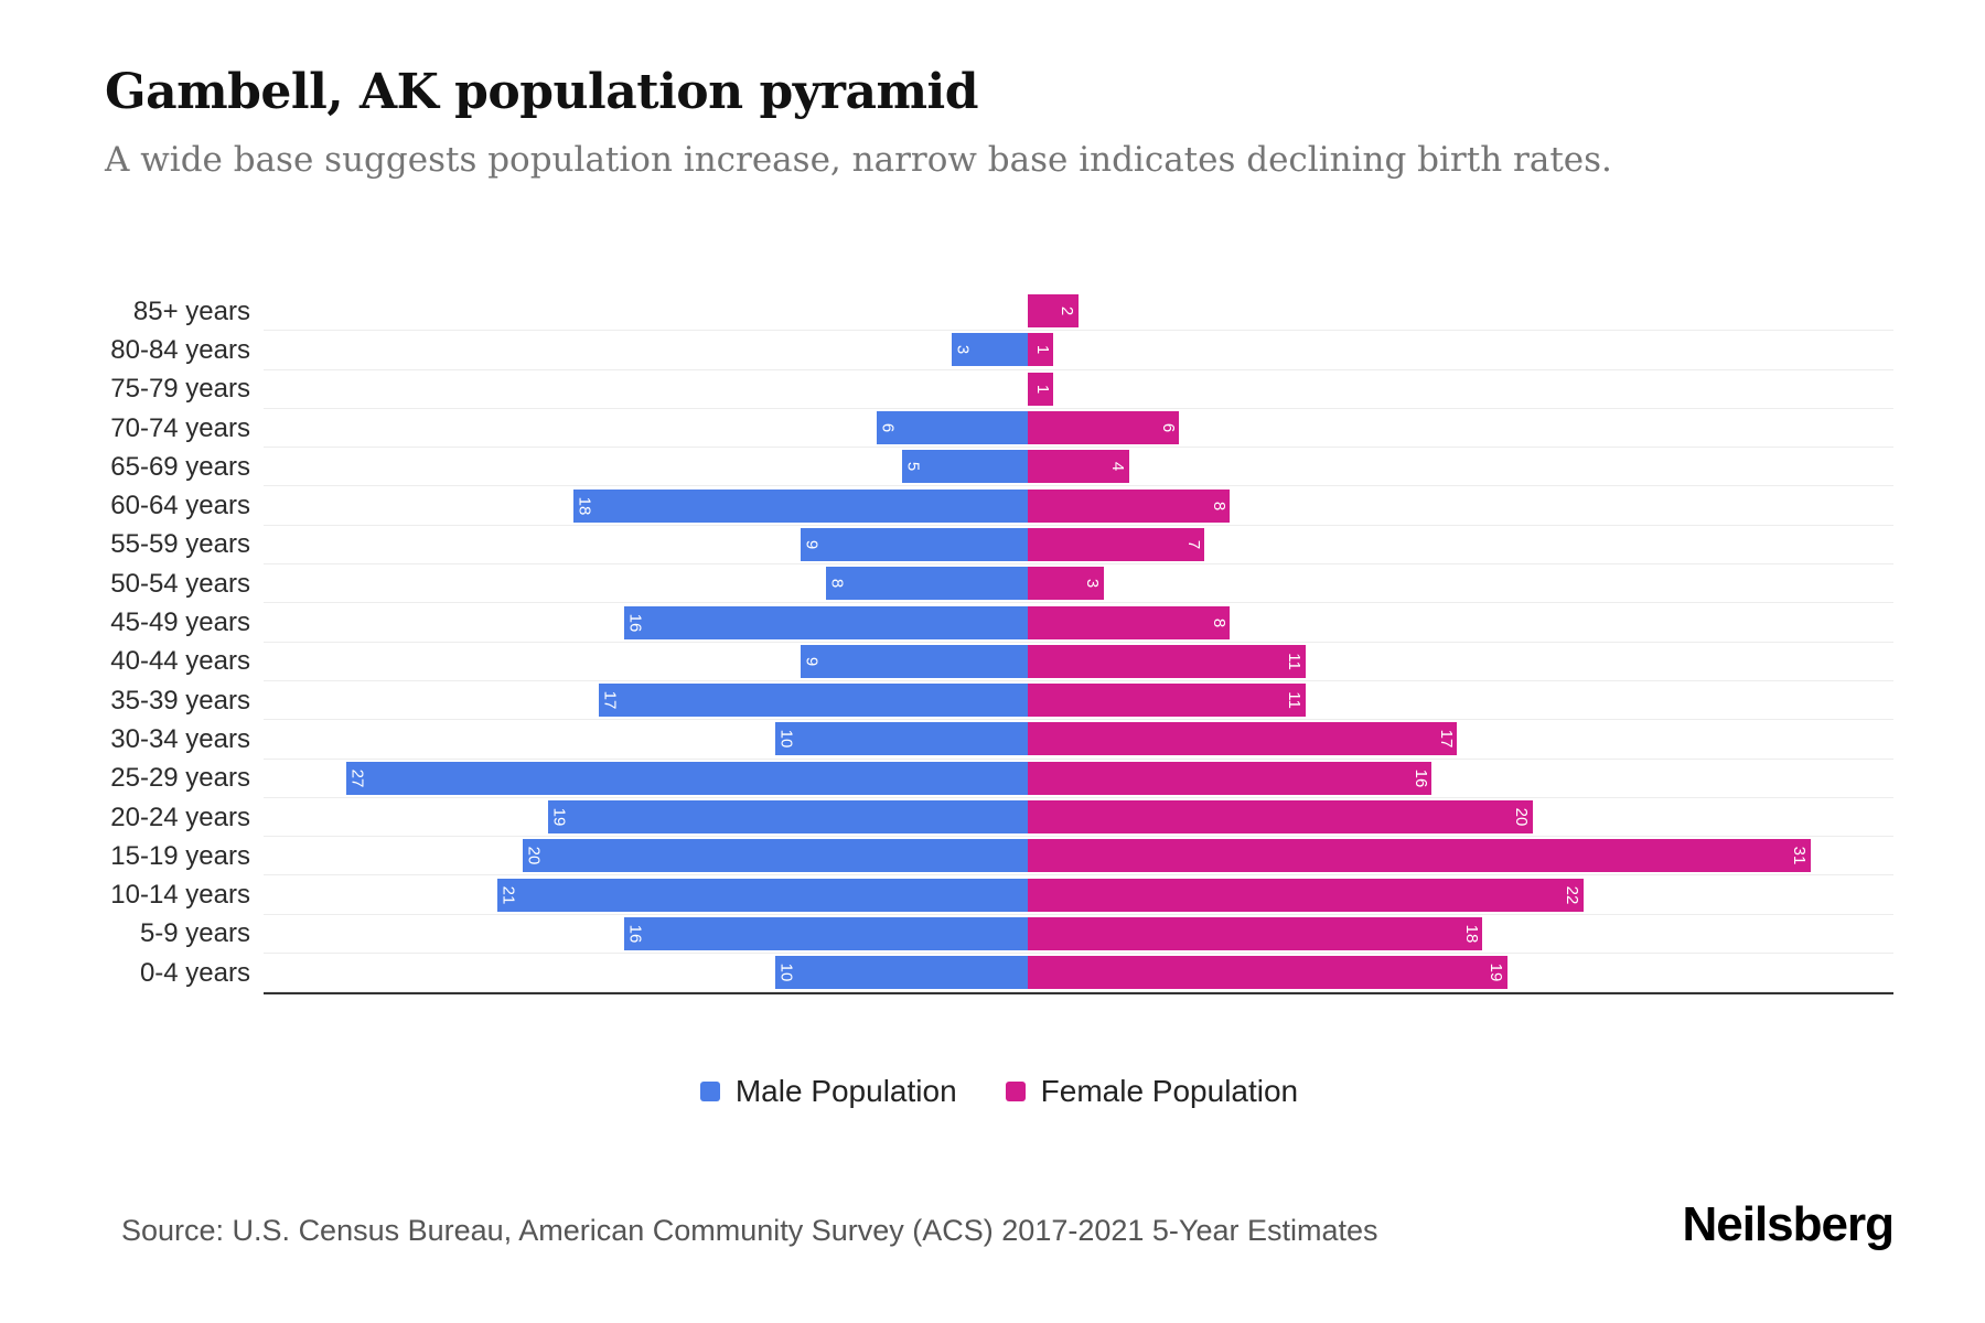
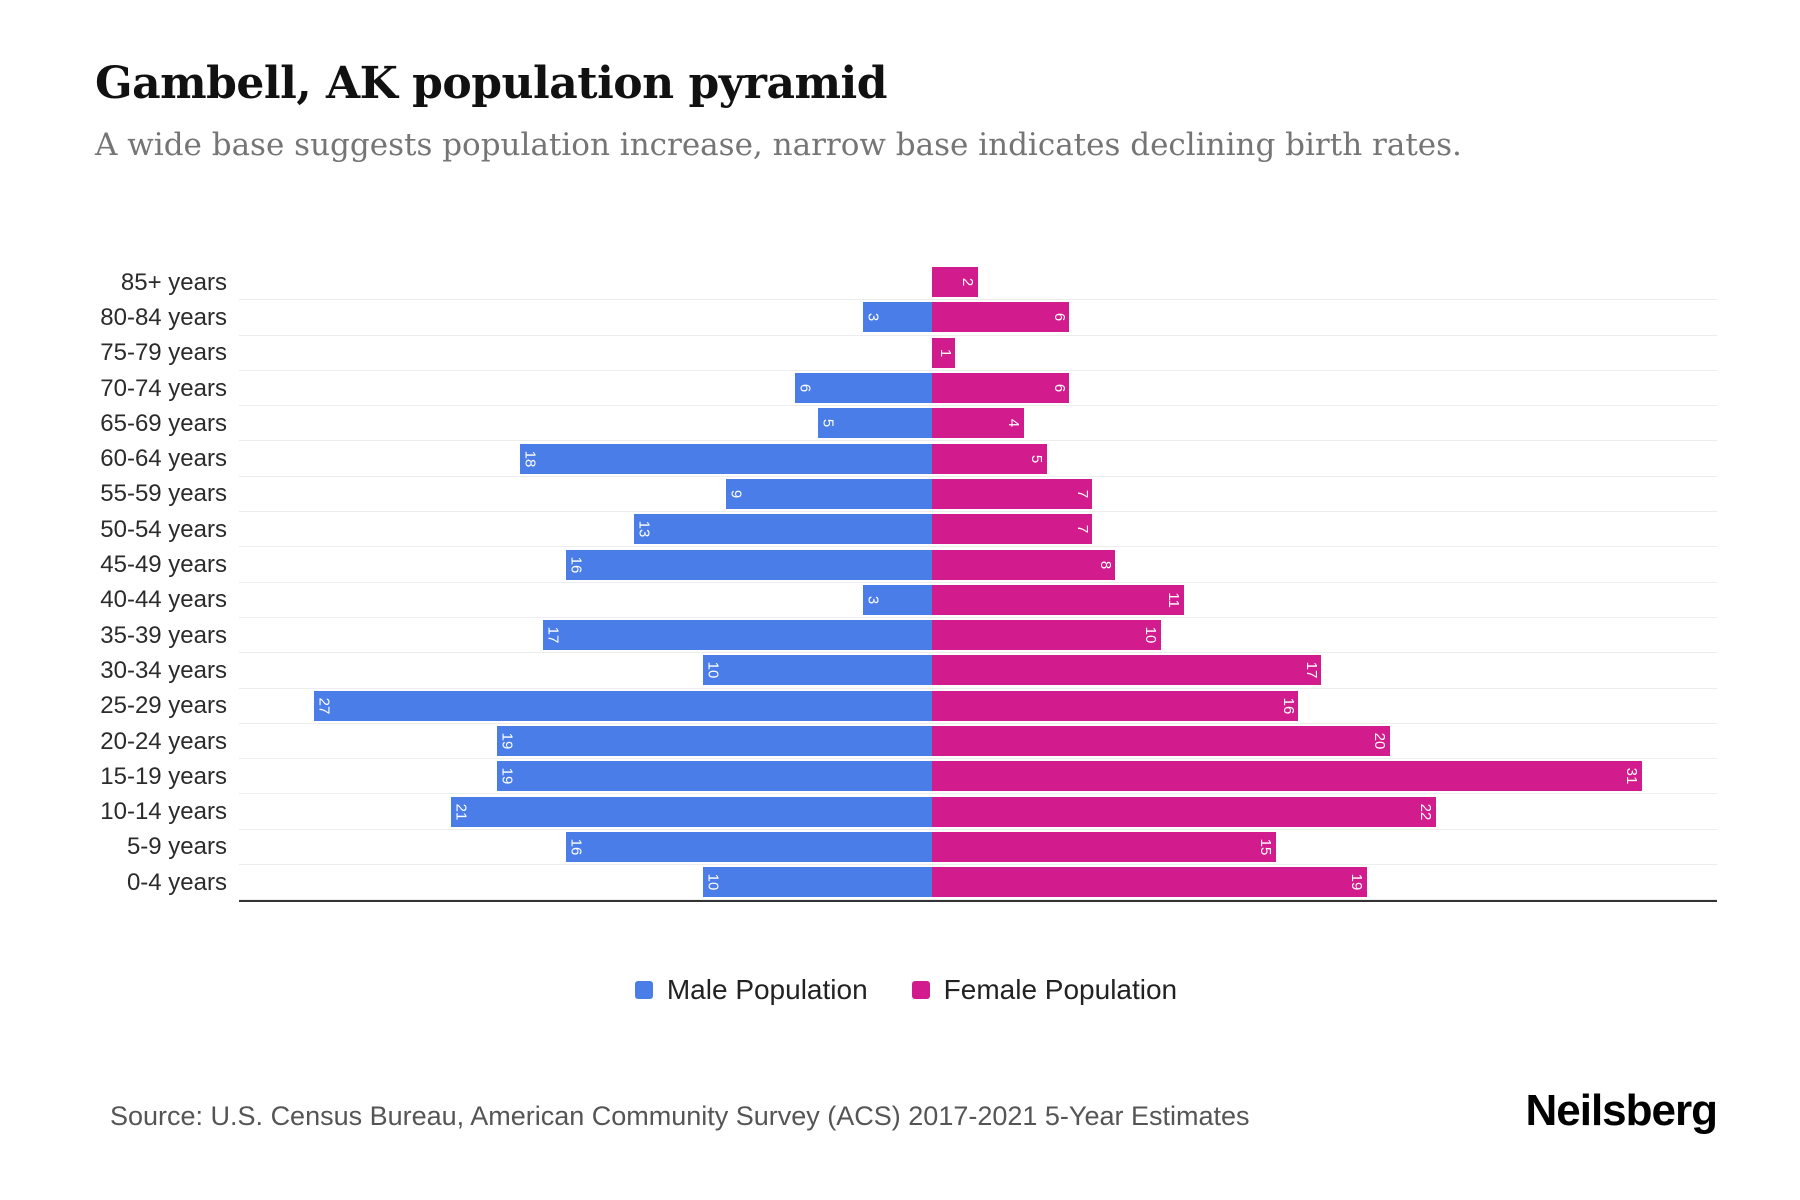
Female Population/80-84 years: 1 -> 6
Female Population/60-64 years: 8 -> 5
Male Population/50-54 years: 8 -> 13
Female Population/50-54 years: 3 -> 7
Male Population/40-44 years: 9 -> 3
Female Population/35-39 years: 11 -> 10
Male Population/15-19 years: 20 -> 19
Female Population/5-9 years: 18 -> 15
